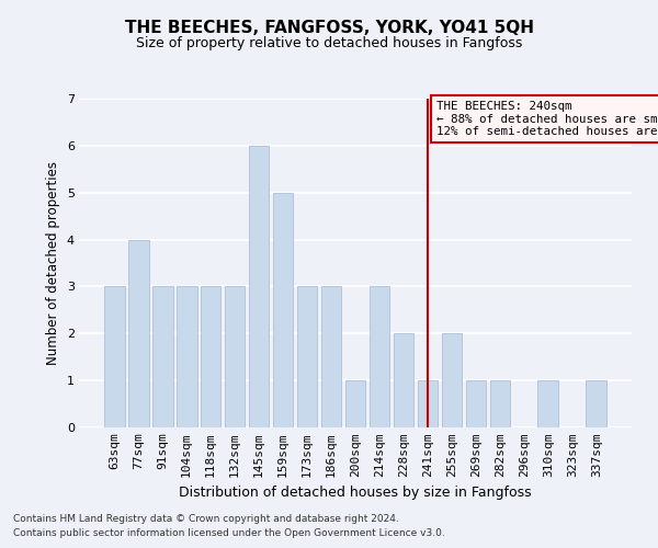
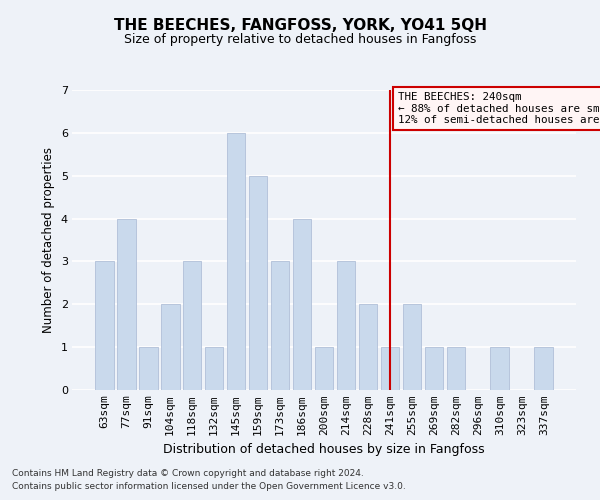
91sqm: 3 -> 1
104sqm: 3 -> 2
132sqm: 3 -> 1
186sqm: 3 -> 4
